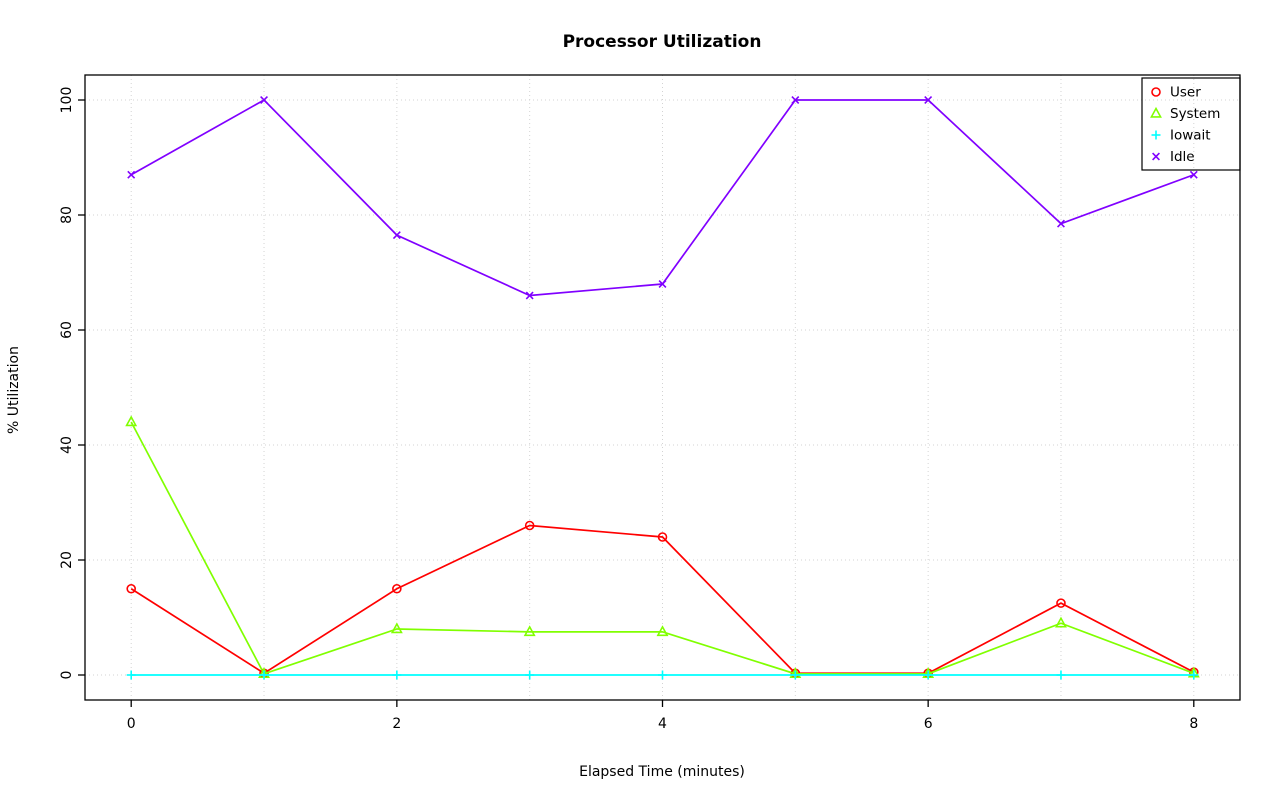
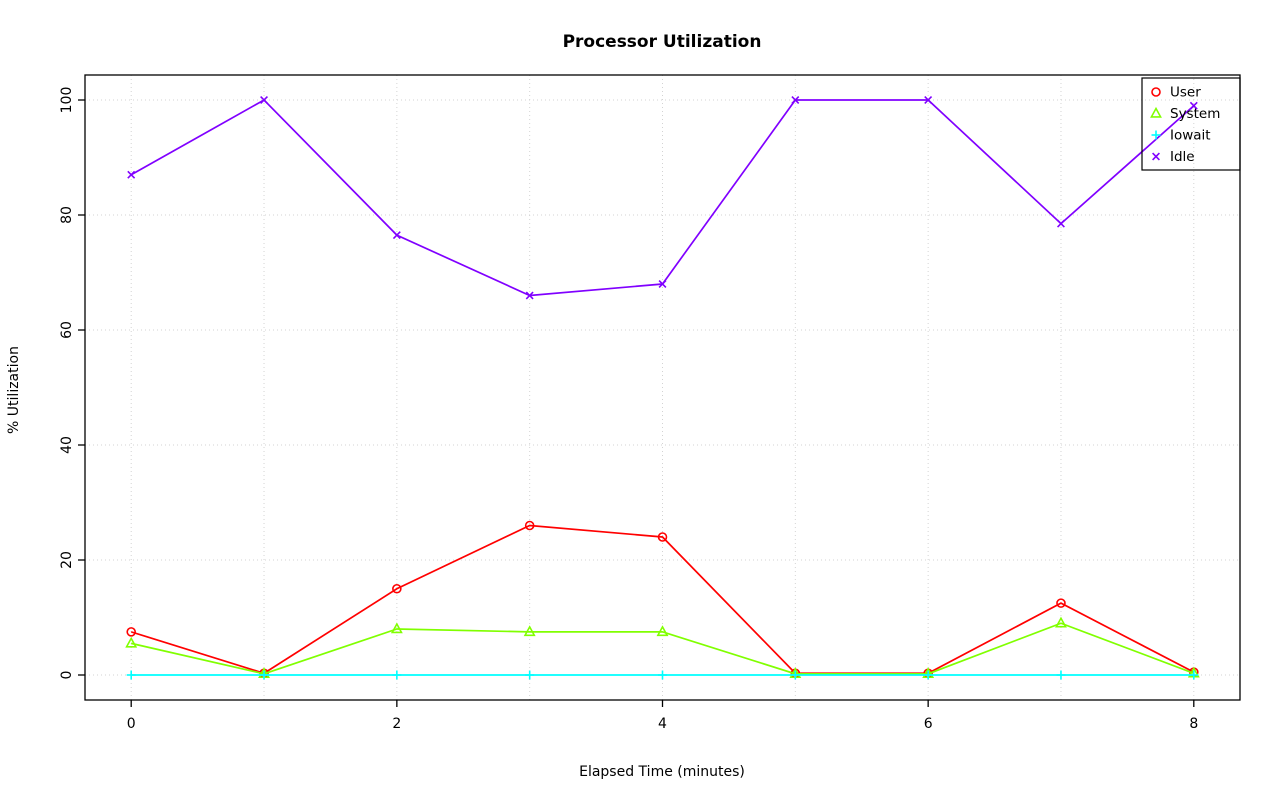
User/0: 15 -> 8
System/0: 44 -> 6
Idle/8: 87 -> 99
